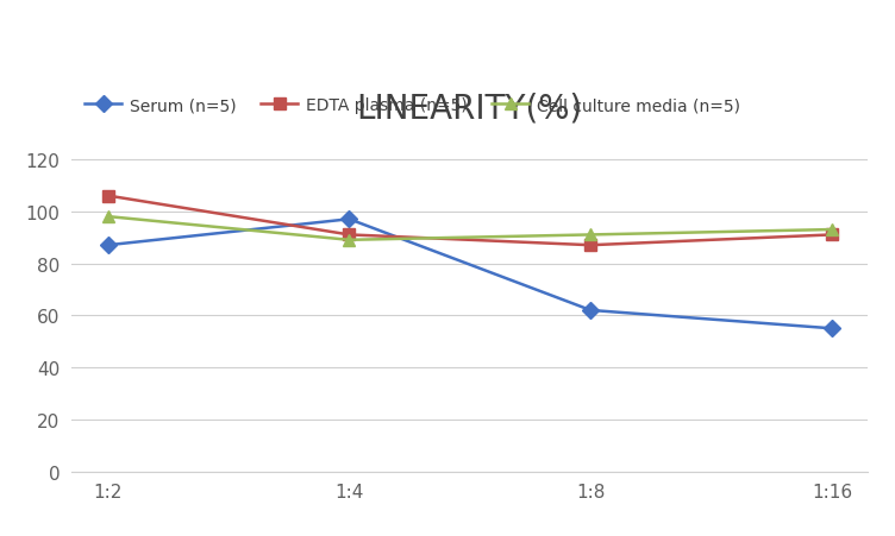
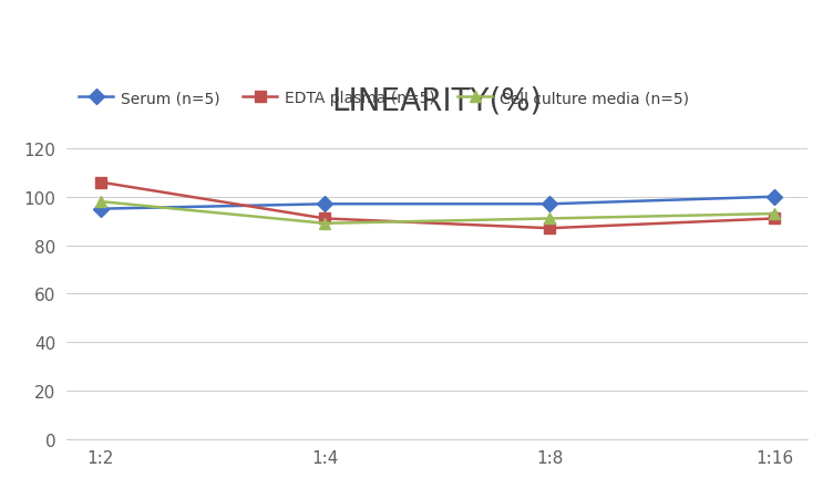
Serum (n=5)/1:2: 87 -> 95
Serum (n=5)/1:8: 62 -> 97
Serum (n=5)/1:16: 55 -> 100
